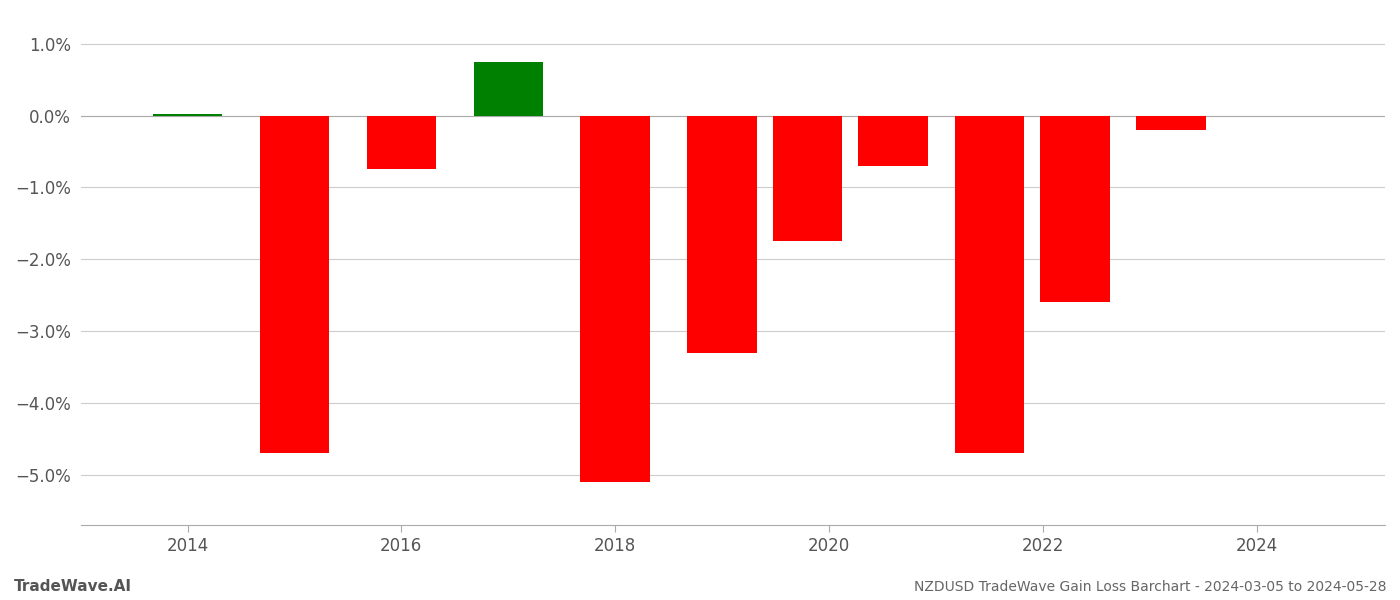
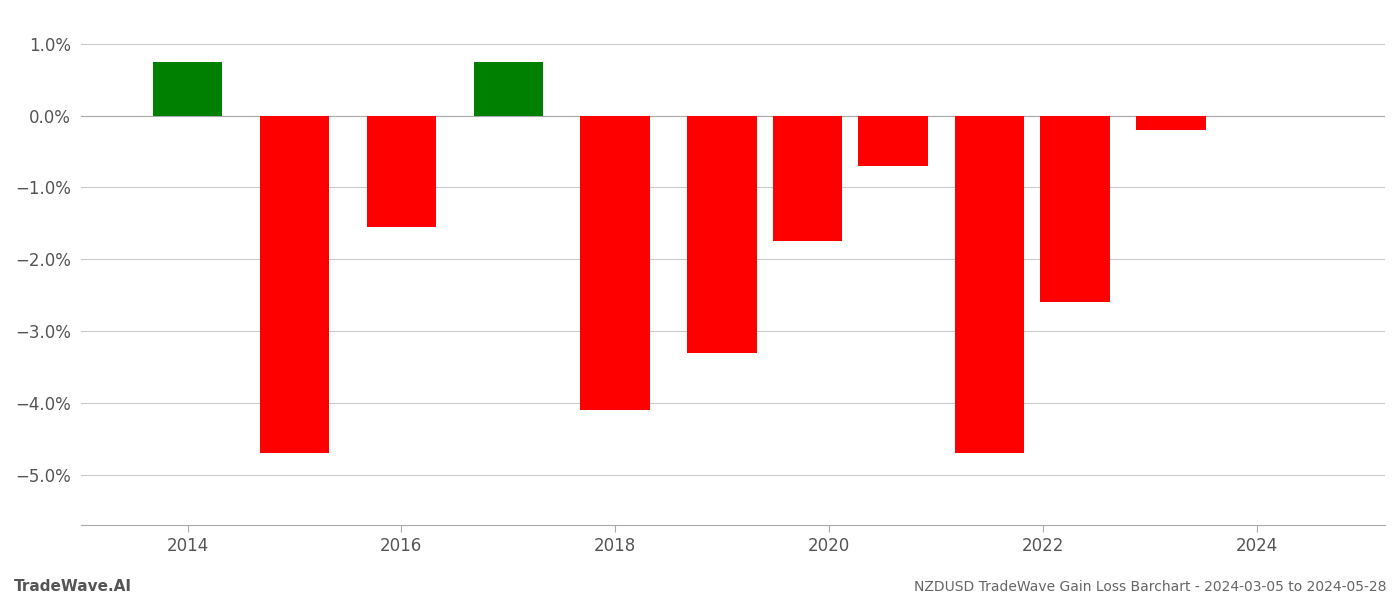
2014: 0.02% -> 0.75%
2016: -0.74% -> -1.55%
2018: -5.10% -> -4.10%
